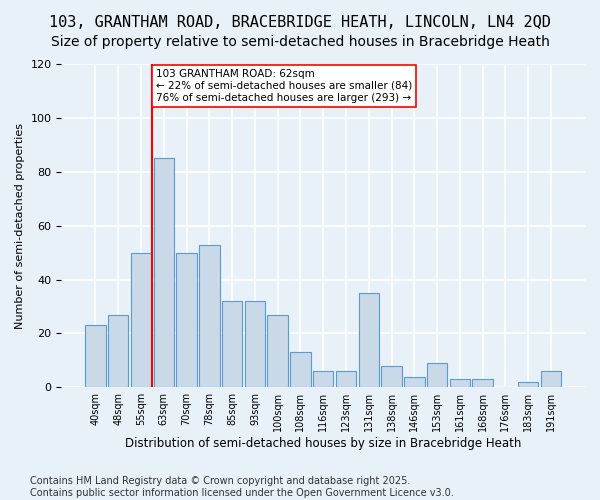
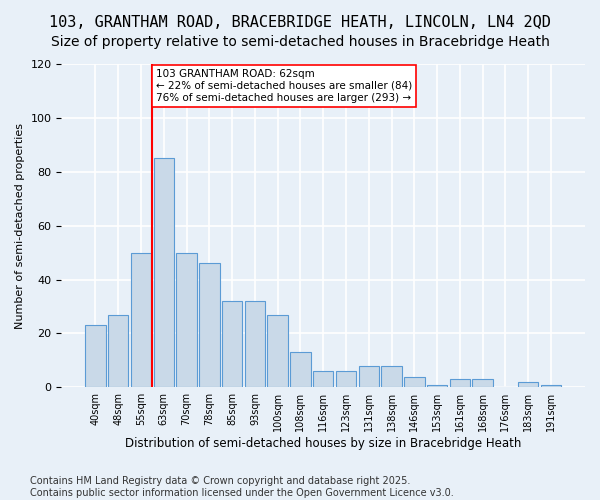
78sqm: 53 -> 46
131sqm: 35 -> 8
153sqm: 9 -> 1
191sqm: 6 -> 1
